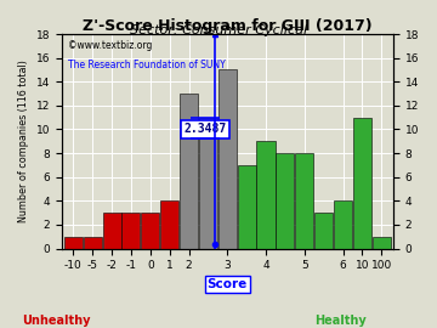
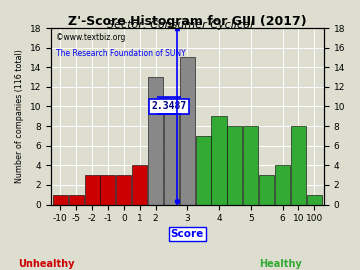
10: 11 -> 8
